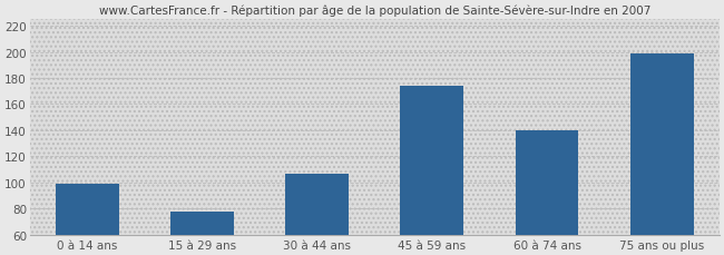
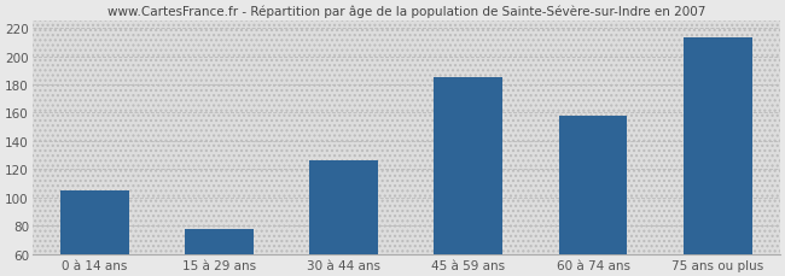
0 à 14 ans: 99 -> 105
30 à 44 ans: 107 -> 126
45 à 59 ans: 174 -> 185
60 à 74 ans: 140 -> 158
75 ans ou plus: 199 -> 213
